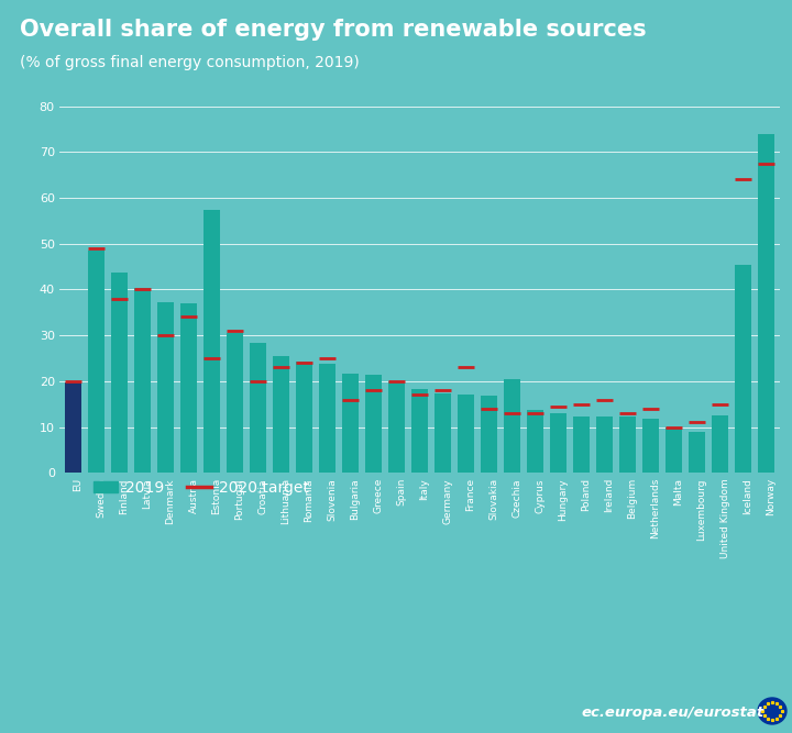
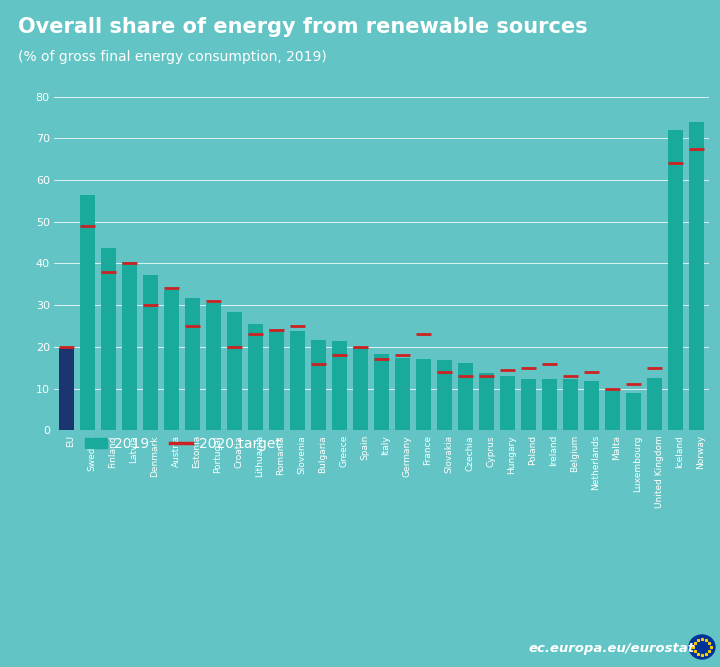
Sweden: 48.5 -> 56.4
Austria: 37.0 -> 33.6
Estonia: 57.5 -> 31.8
Czechia: 20.5 -> 16.2
Iceland: 45.5 -> 72.1
